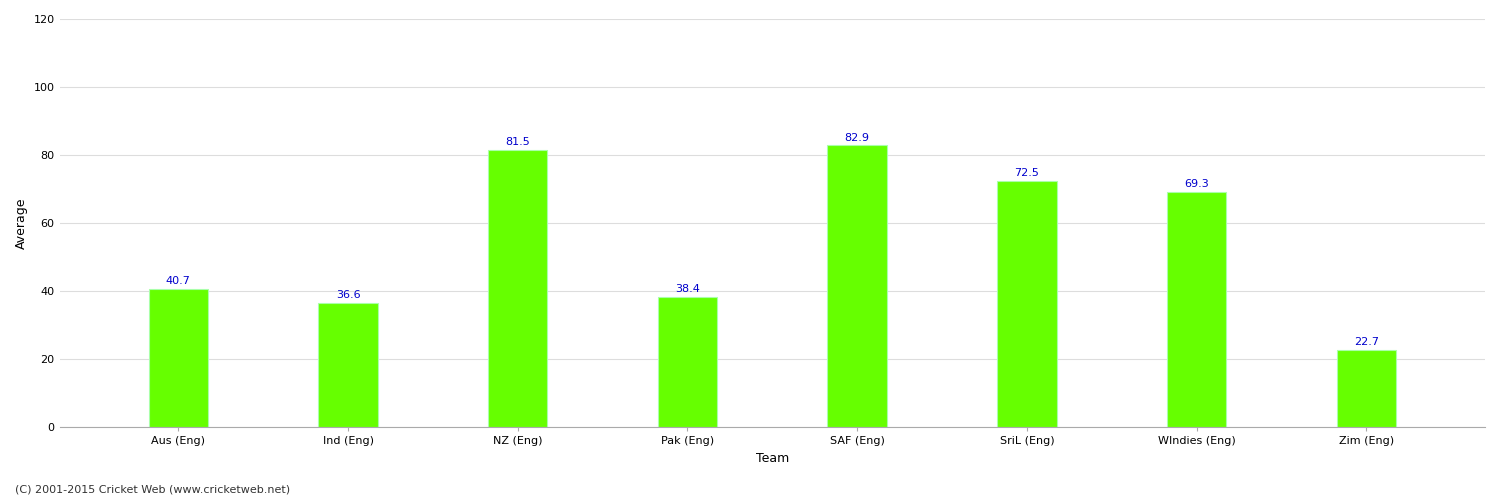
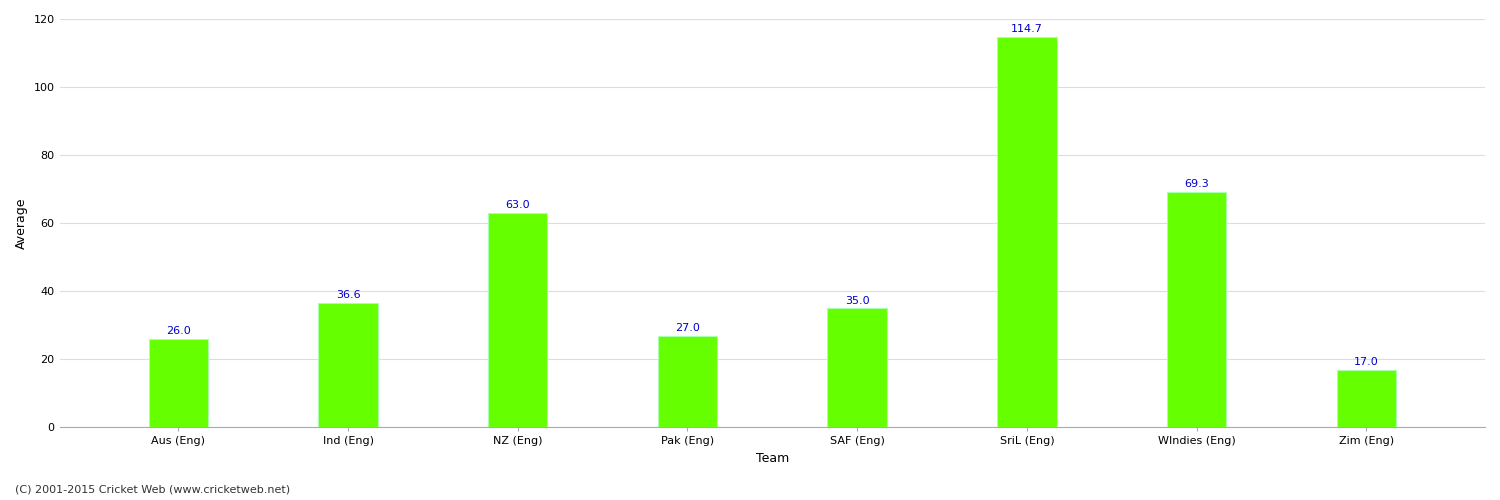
Aus (Eng): 40.7 -> 26.0
NZ (Eng): 81.5 -> 63.0
Pak (Eng): 38.4 -> 27.0
SAF (Eng): 82.9 -> 35.0
SriL (Eng): 72.5 -> 114.7
Zim (Eng): 22.7 -> 17.0
